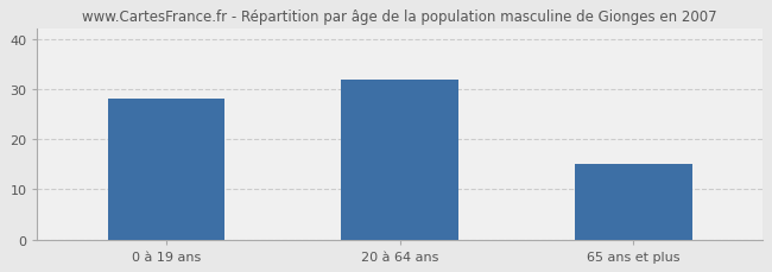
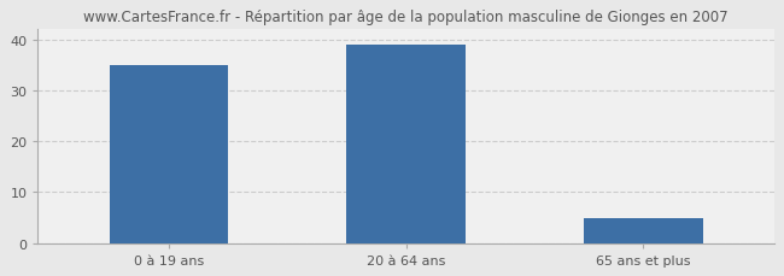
0 à 19 ans: 28 -> 35
20 à 64 ans: 32 -> 39
65 ans et plus: 15 -> 5
